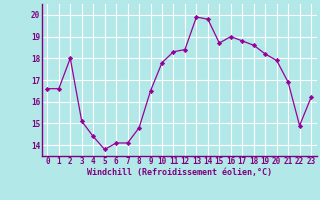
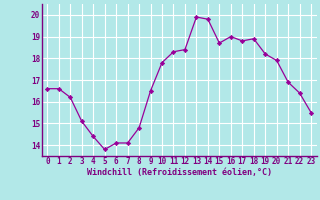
2: 18.0 -> 16.2
18: 18.6 -> 18.9
22: 14.9 -> 16.4
23: 16.2 -> 15.5
